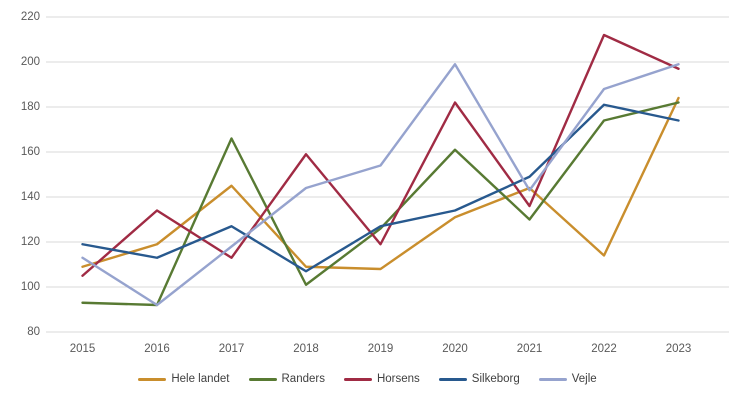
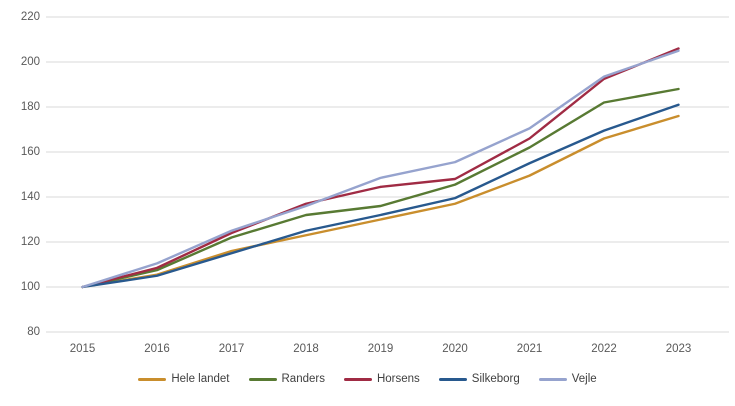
Hele landet/2015: 109 -> 100
Randers/2015: 93 -> 100
Horsens/2015: 105 -> 100
Silkeborg/2015: 119 -> 100
Vejle/2015: 113 -> 100
Hele landet/2016: 119 -> 106
Randers/2016: 92 -> 108
Horsens/2016: 134 -> 108
Silkeborg/2016: 113 -> 105
Vejle/2016: 92 -> 110
Hele landet/2017: 145 -> 116
Randers/2017: 166 -> 122
Horsens/2017: 113 -> 124
Silkeborg/2017: 127 -> 115
Vejle/2017: 118 -> 125
Hele landet/2018: 109 -> 123
Randers/2018: 101 -> 132
Horsens/2018: 159 -> 137
Silkeborg/2018: 107 -> 125
Vejle/2018: 144 -> 136
Hele landet/2019: 108 -> 130
Randers/2019: 126 -> 136
Horsens/2019: 119 -> 144
Silkeborg/2019: 127 -> 132
Vejle/2019: 154 -> 148
Hele landet/2020: 131 -> 137
Randers/2020: 161 -> 146
Horsens/2020: 182 -> 148
Silkeborg/2020: 134 -> 140
Vejle/2020: 199 -> 156
Hele landet/2021: 144 -> 150
Randers/2021: 130 -> 162
Horsens/2021: 136 -> 166
Silkeborg/2021: 149 -> 155
Vejle/2021: 143 -> 170
Hele landet/2022: 114 -> 166
Randers/2022: 174 -> 182
Horsens/2022: 212 -> 192
Silkeborg/2022: 181 -> 170
Vejle/2022: 188 -> 194
Hele landet/2023: 184 -> 176
Randers/2023: 182 -> 188
Horsens/2023: 197 -> 206
Silkeborg/2023: 174 -> 181
Vejle/2023: 199 -> 205
